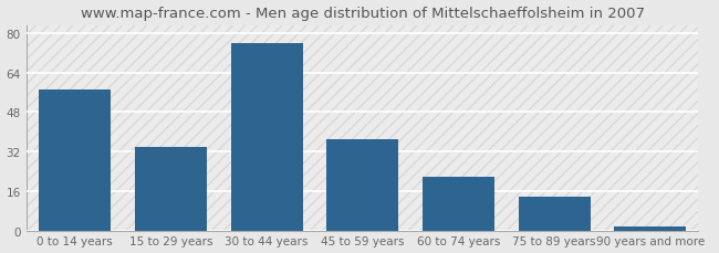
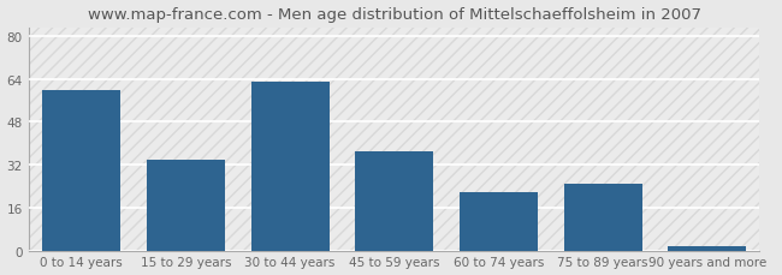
0 to 14 years: 57 -> 60
30 to 44 years: 76 -> 63
75 to 89 years: 14 -> 25
